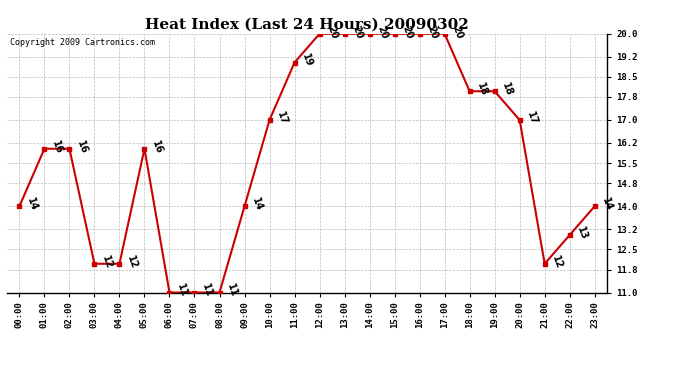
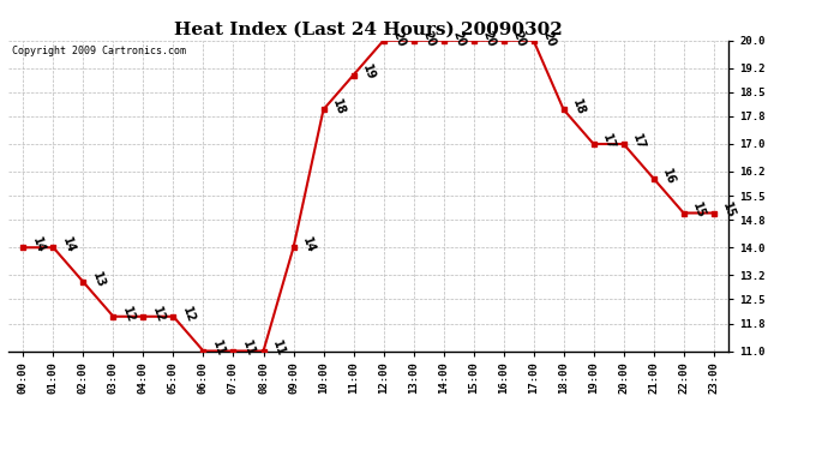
01:00: 16 -> 14
02:00: 16 -> 13
05:00: 16 -> 12
10:00: 17 -> 18
19:00: 18 -> 17
21:00: 12 -> 16
22:00: 13 -> 15
23:00: 14 -> 15
